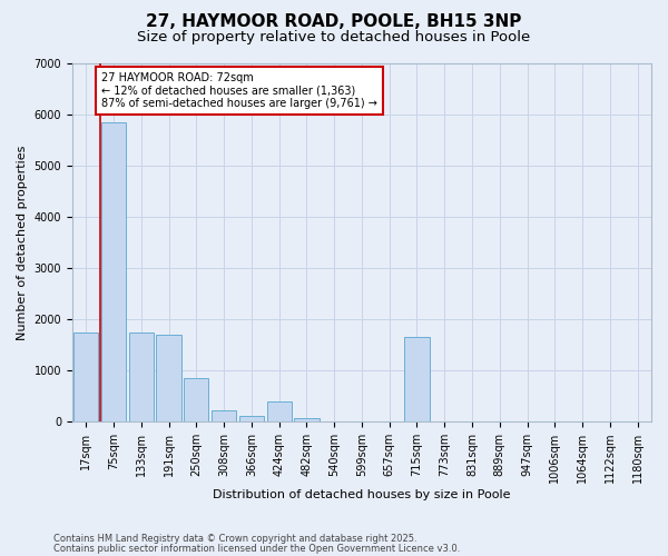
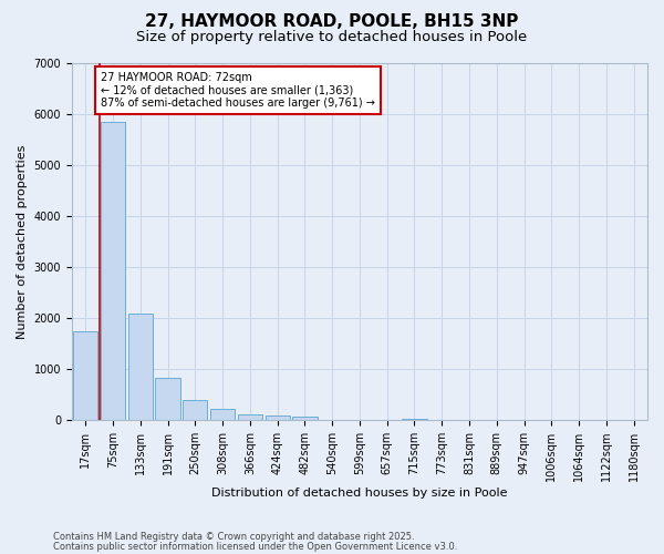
133sqm: 1750 -> 2080
191sqm: 1700 -> 830
250sqm: 850 -> 400
424sqm: 400 -> 100
715sqm: 1650 -> 30
